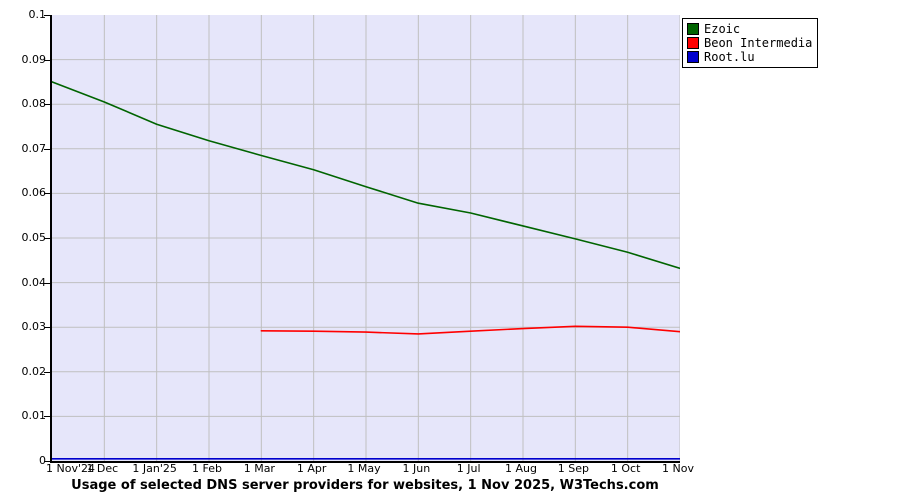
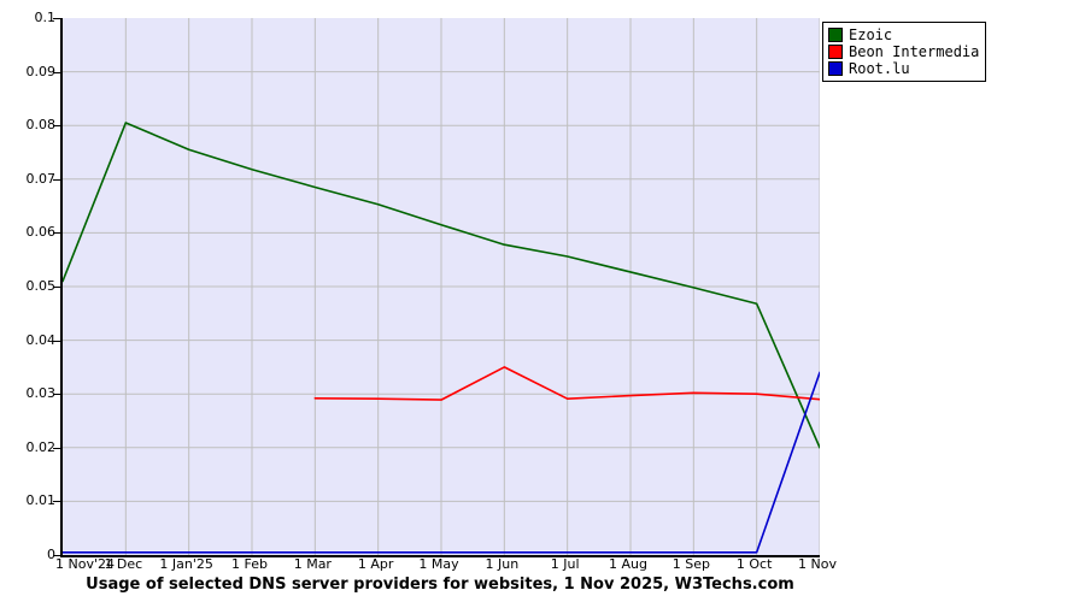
Ezoic/1 Nov'24: 0.085 -> 0.051
Beon Intermedia/1 Jun: 0.029 -> 0.035
Ezoic/1 Nov: 0.043 -> 0.020
Root.lu/1 Nov: 0.001 -> 0.034
